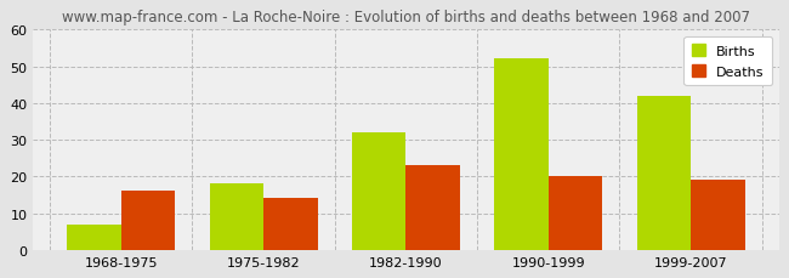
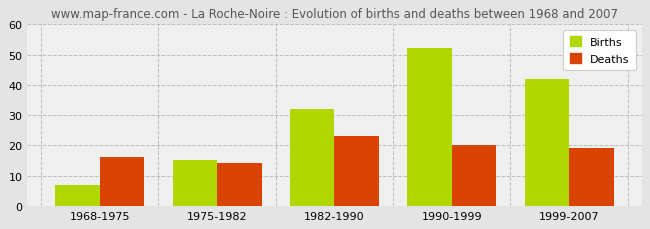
Births/1975-1982: 18 -> 15
